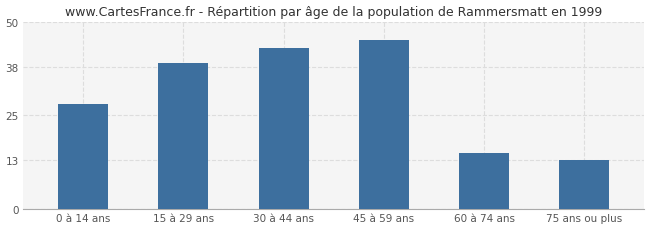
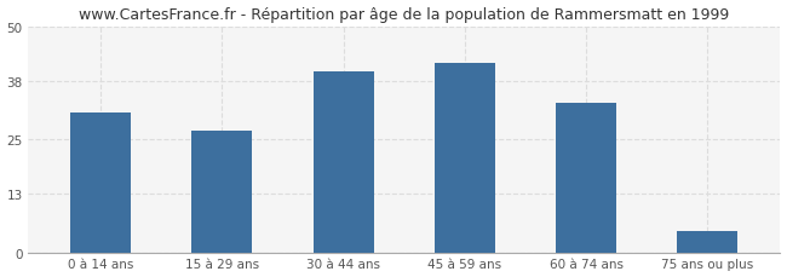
0 à 14 ans: 28 -> 31
15 à 29 ans: 39 -> 27
30 à 44 ans: 43 -> 40
45 à 59 ans: 45 -> 42
60 à 74 ans: 15 -> 33
75 ans ou plus: 13 -> 5
